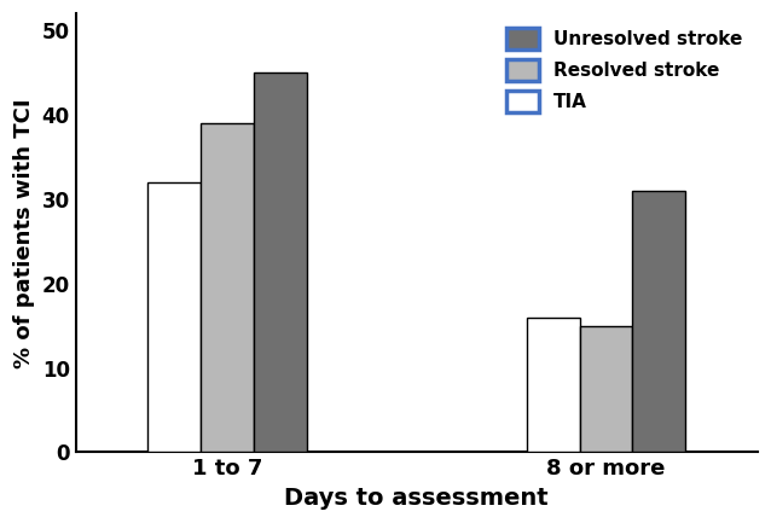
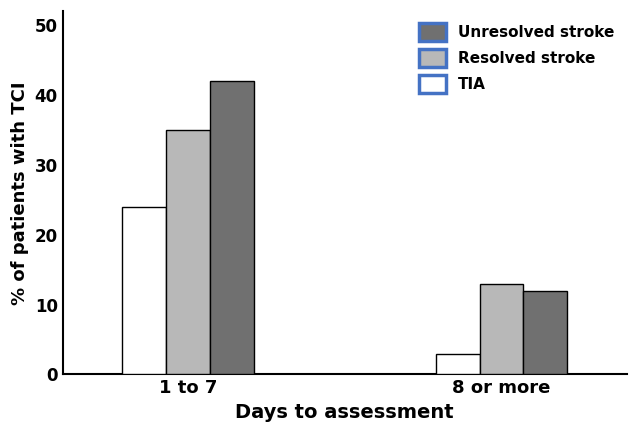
TIA/1 to 7: 32 -> 24
Resolved stroke/1 to 7: 39 -> 35
Unresolved stroke/1 to 7: 45 -> 42
TIA/8 or more: 16 -> 3
Resolved stroke/8 or more: 15 -> 13
Unresolved stroke/8 or more: 31 -> 12
